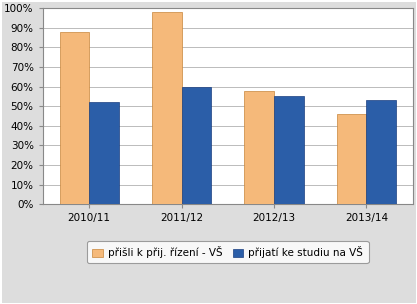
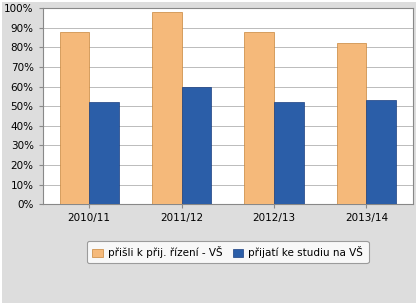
přišli k přij. řízení - VŠ/2012/13: 58% -> 88%
přijatí ke studiu na VŠ/2012/13: 55% -> 52%
přišli k přij. řízení - VŠ/2013/14: 46% -> 82%
